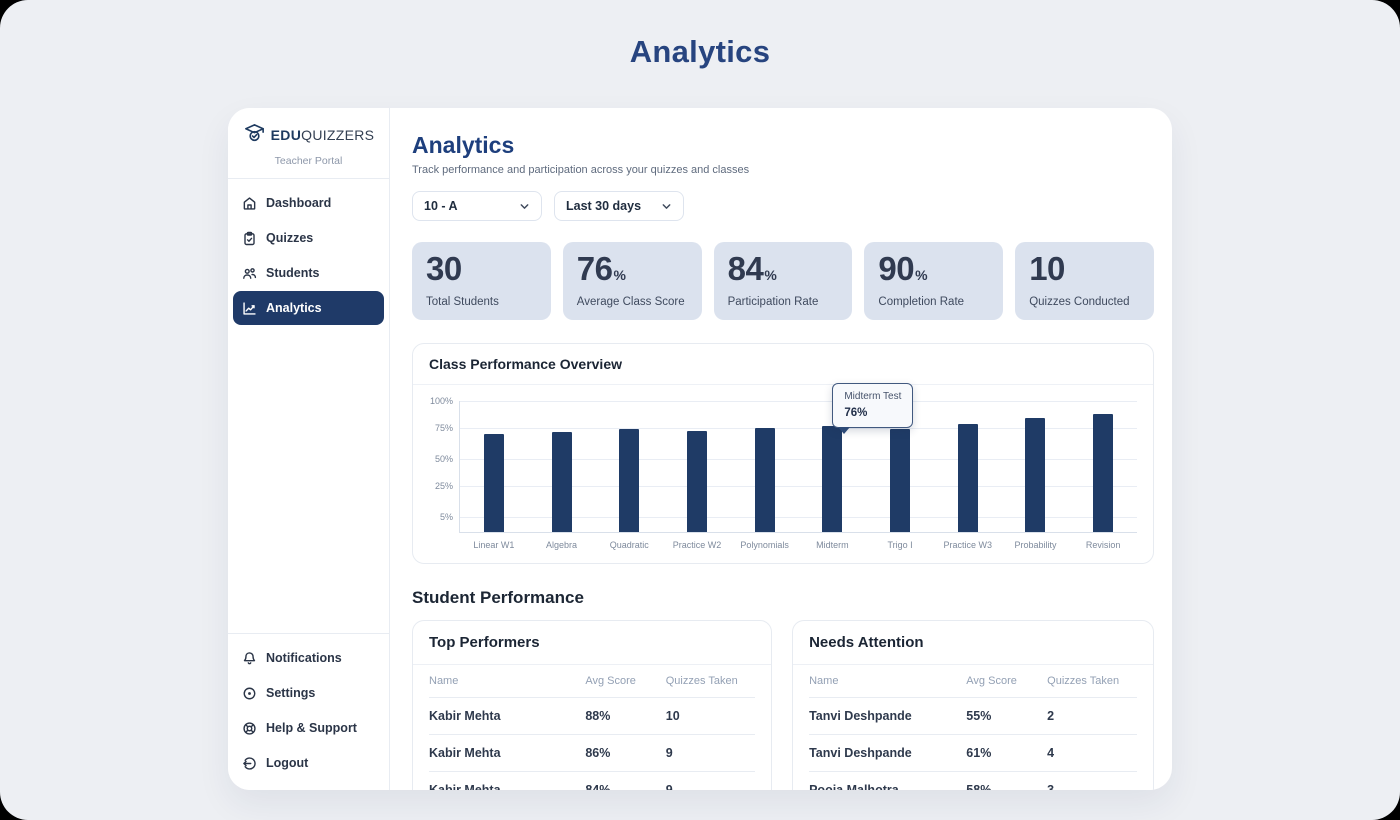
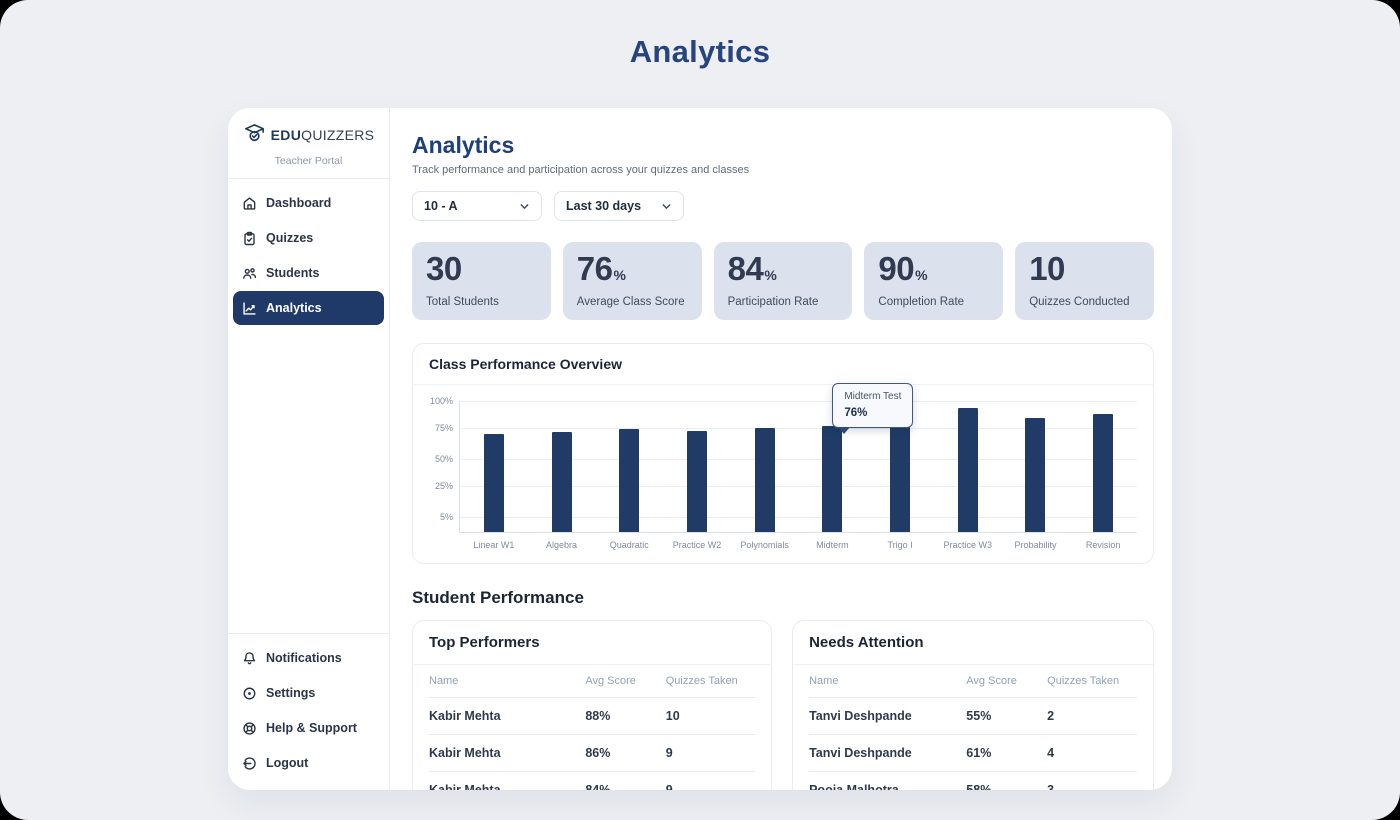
Trigo I: 73% -> 88%
Practice W3: 78% -> 93%
